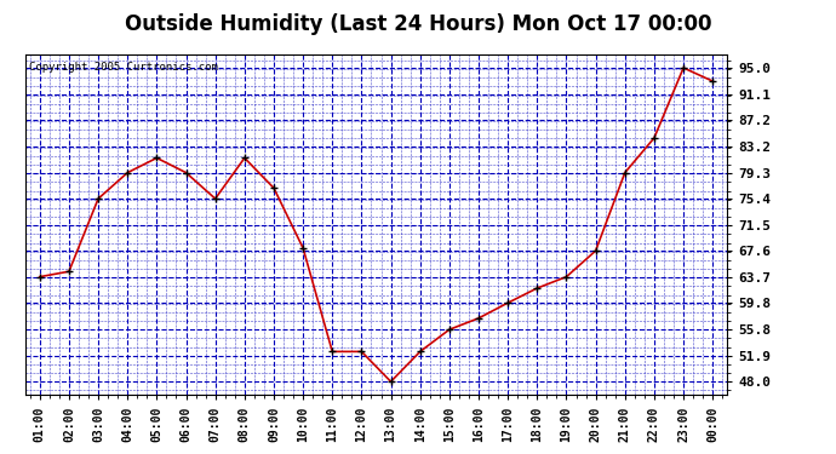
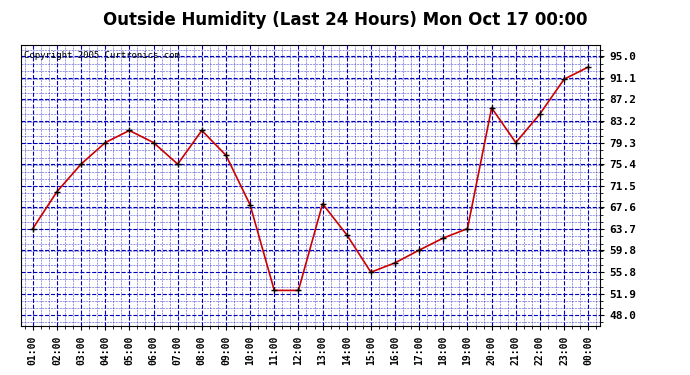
02:00: 64.5 -> 70.4
13:00: 48.0 -> 68.2
14:00: 52.5 -> 62.6
20:00: 67.6 -> 85.6
23:00: 95.0 -> 90.8
